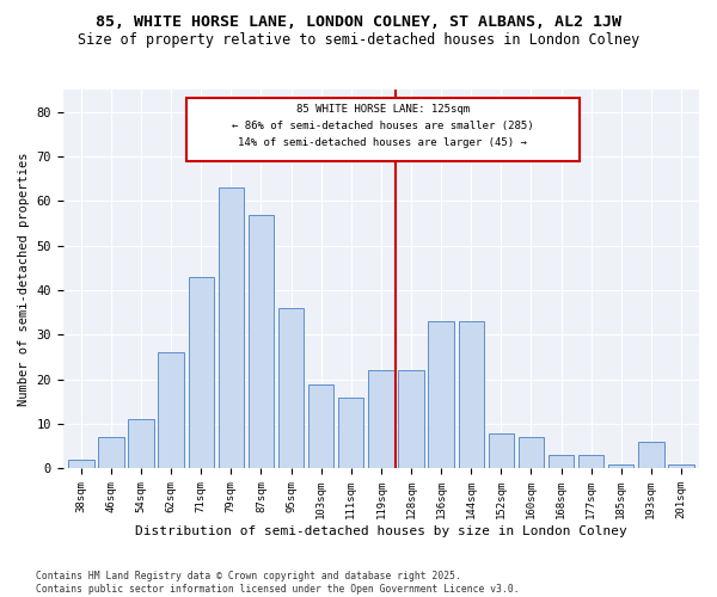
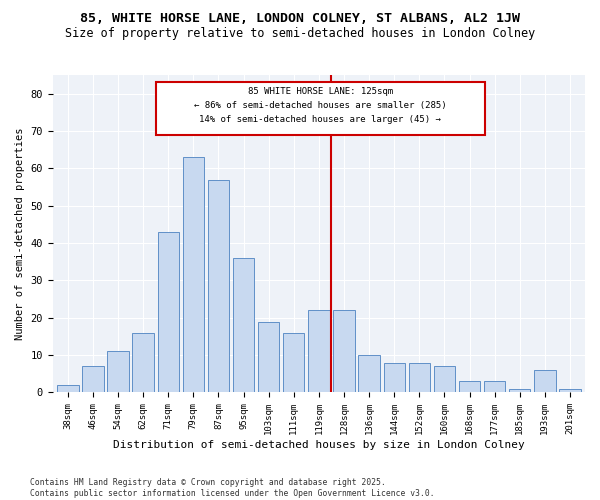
62sqm: 26 -> 16
136sqm: 33 -> 10
144sqm: 33 -> 8
